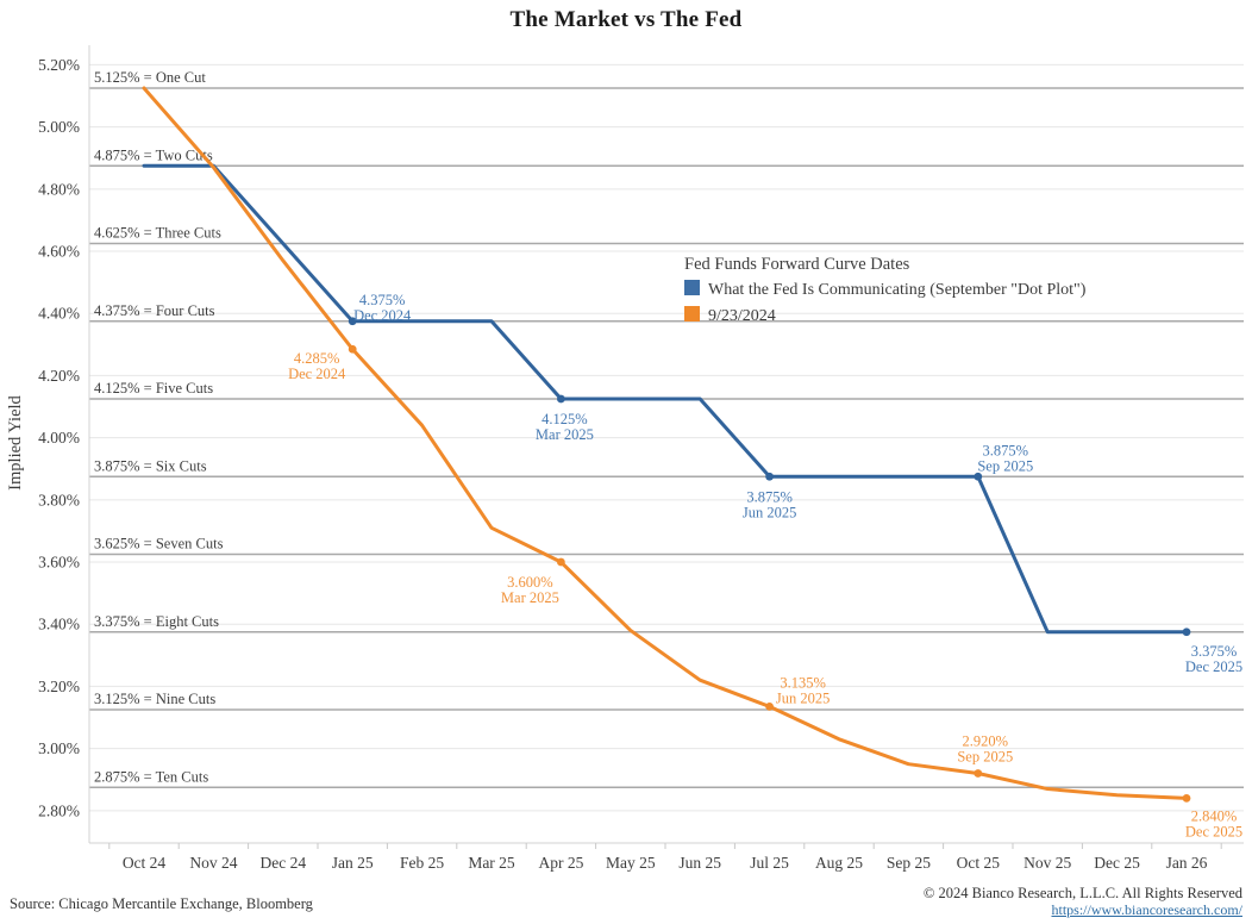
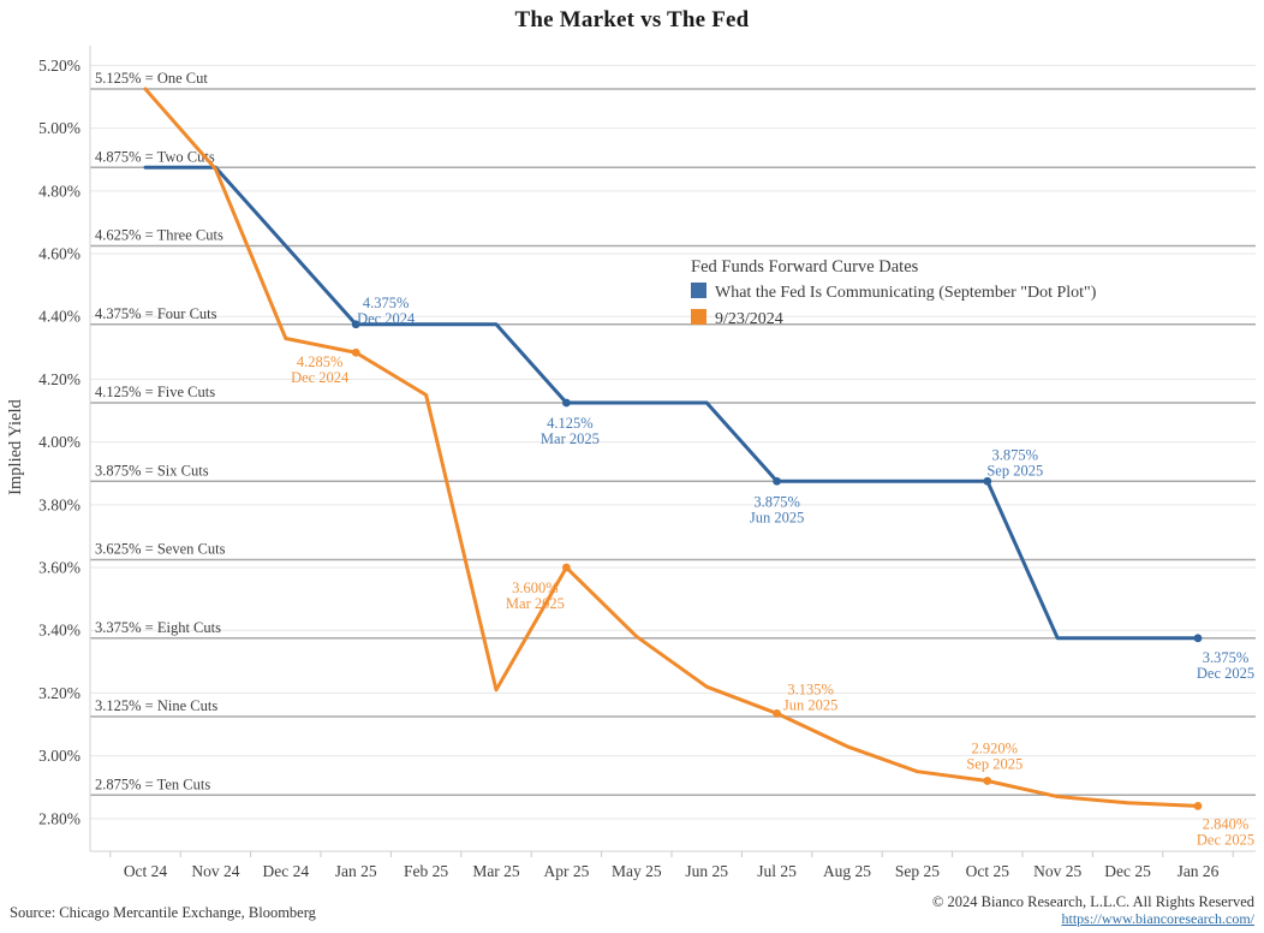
9/23/2024/Dec 24: 4.57% -> 4.33%
9/23/2024/Feb 25: 4.04% -> 4.15%
9/23/2024/Mar 25: 3.71% -> 3.21%
